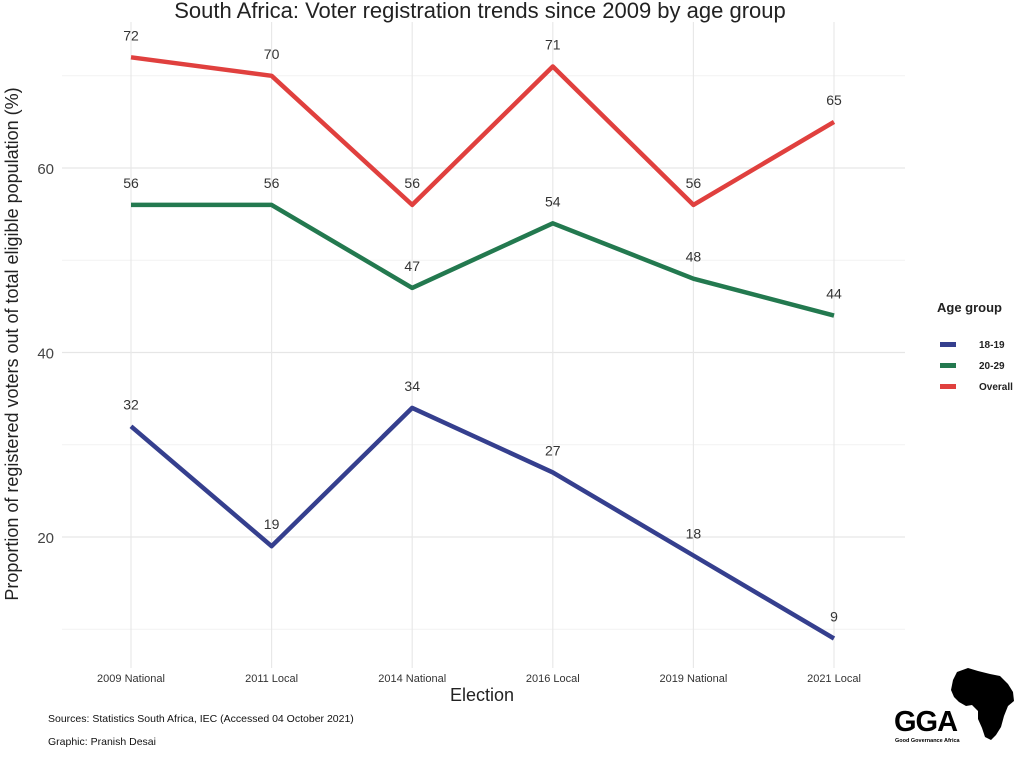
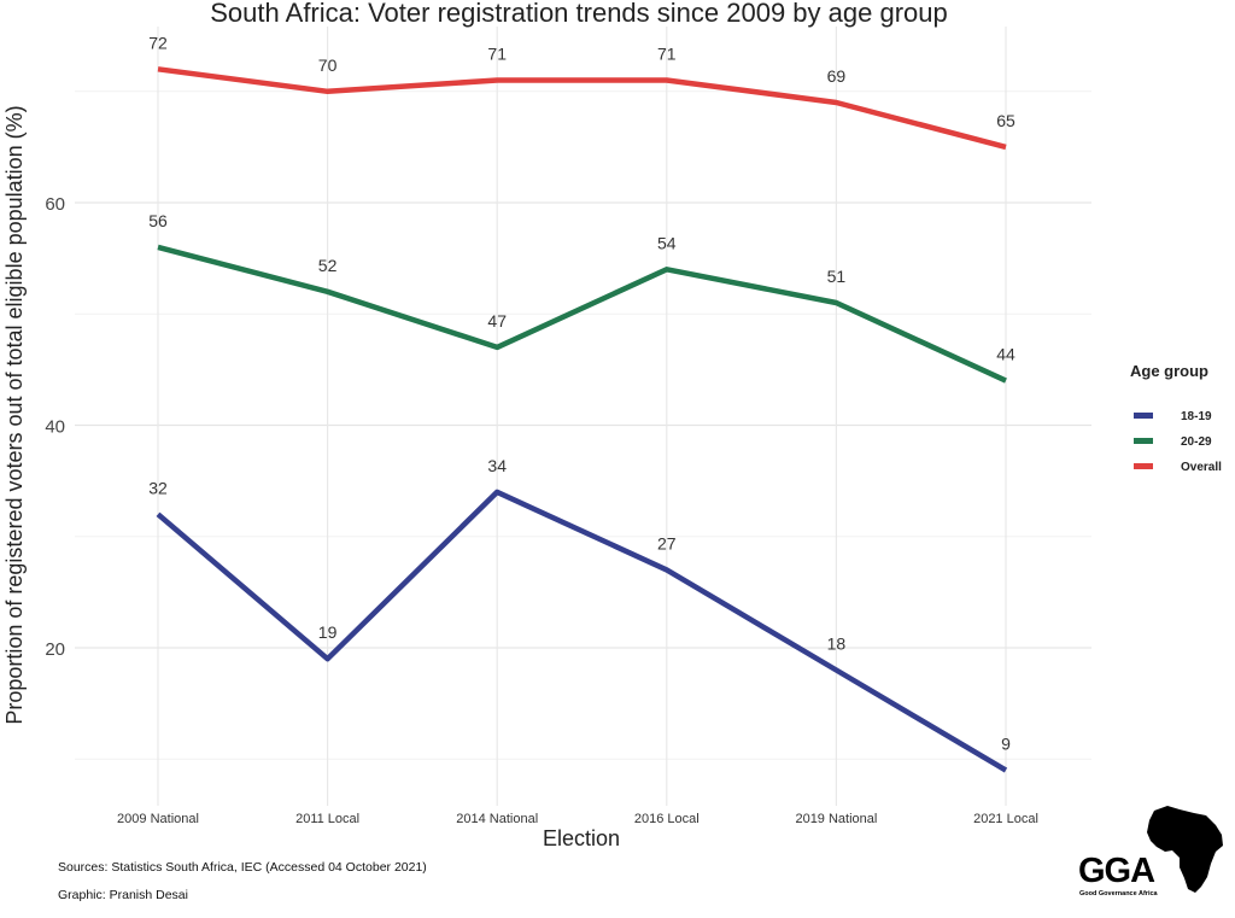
20-29/2011 Local: 56 -> 52
Overall/2014 National: 56 -> 71
20-29/2019 National: 48 -> 51
Overall/2019 National: 56 -> 69
